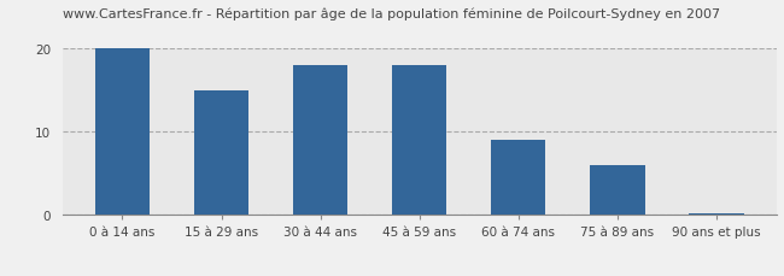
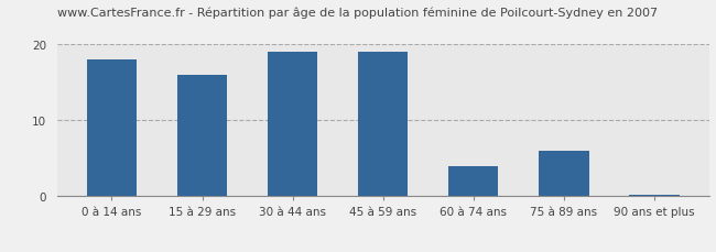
0 à 14 ans: 20.0 -> 18.0
15 à 29 ans: 15.0 -> 16.0
30 à 44 ans: 18.0 -> 19.0
45 à 59 ans: 18.0 -> 19.0
60 à 74 ans: 9.0 -> 4.0
